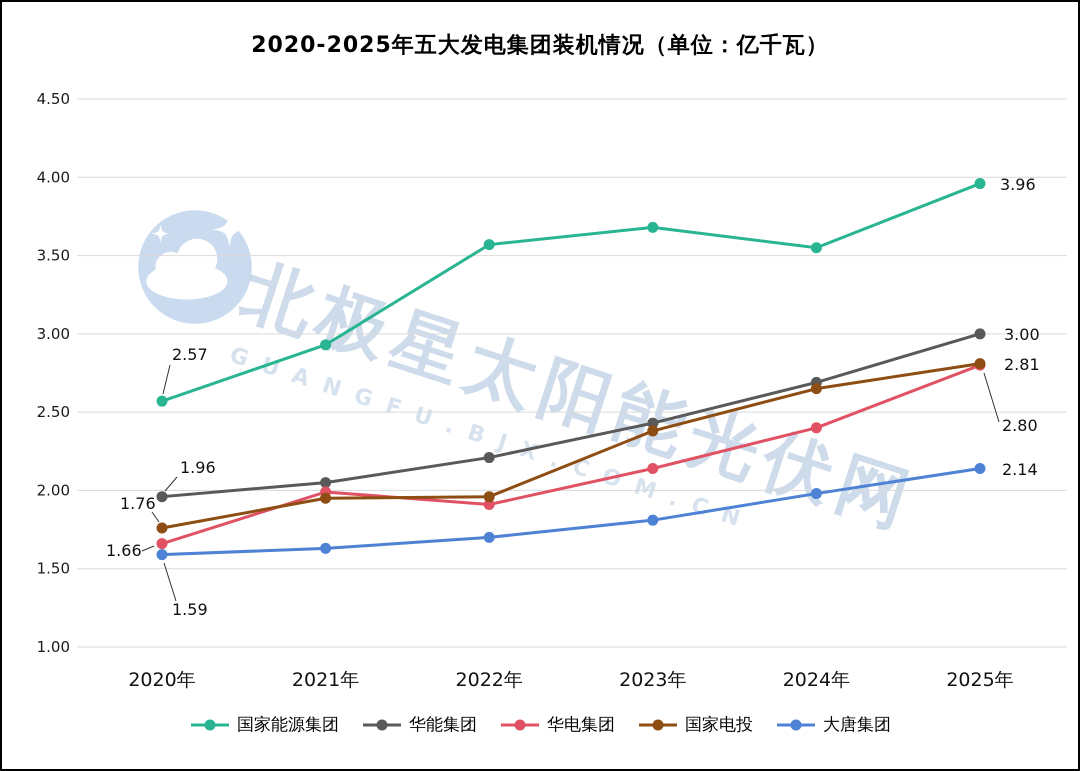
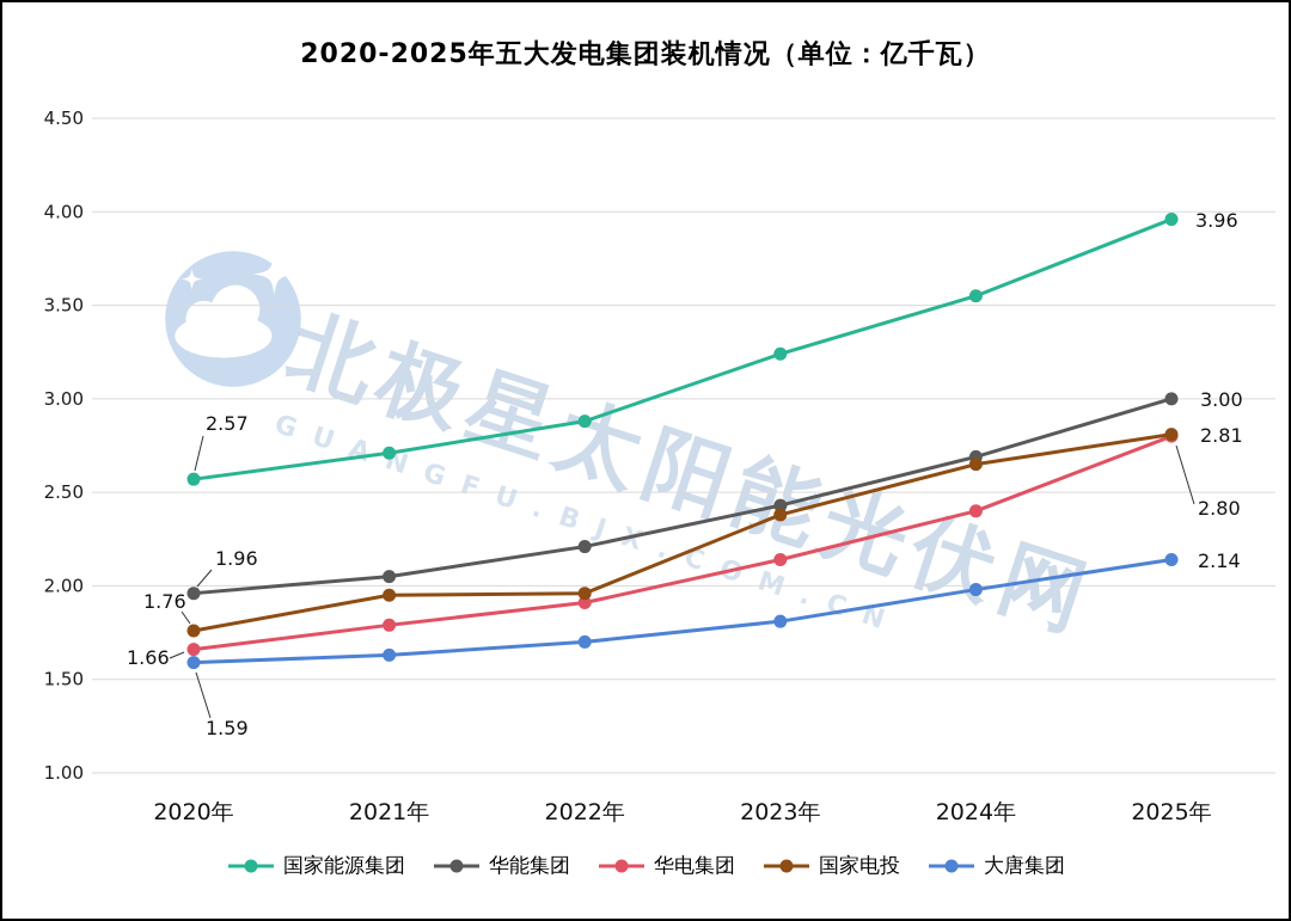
国家能源集团/2021年: 2.93 -> 2.71
华电集团/2021年: 1.99 -> 1.79
国家能源集团/2022年: 3.57 -> 2.88
国家能源集团/2023年: 3.68 -> 3.24
